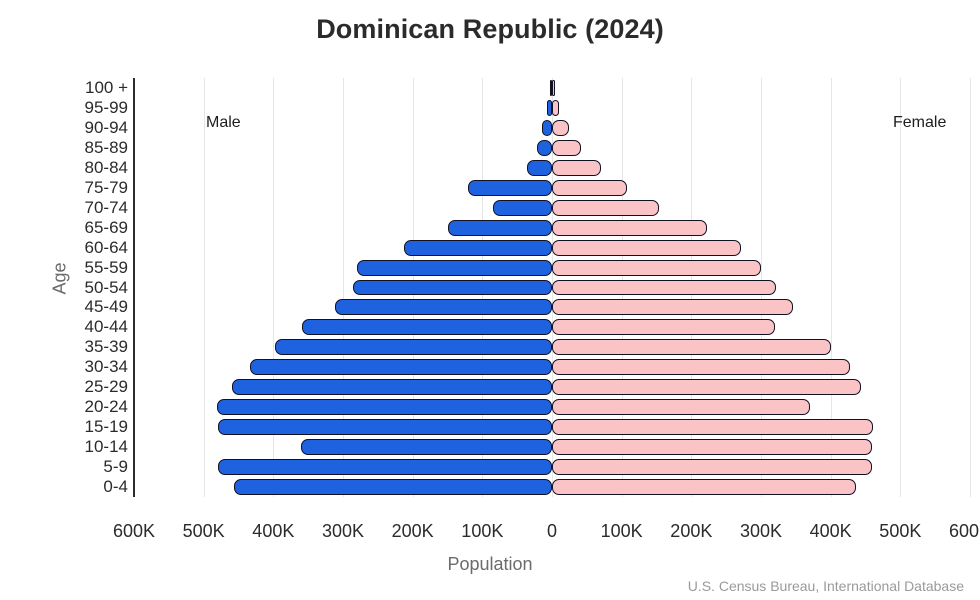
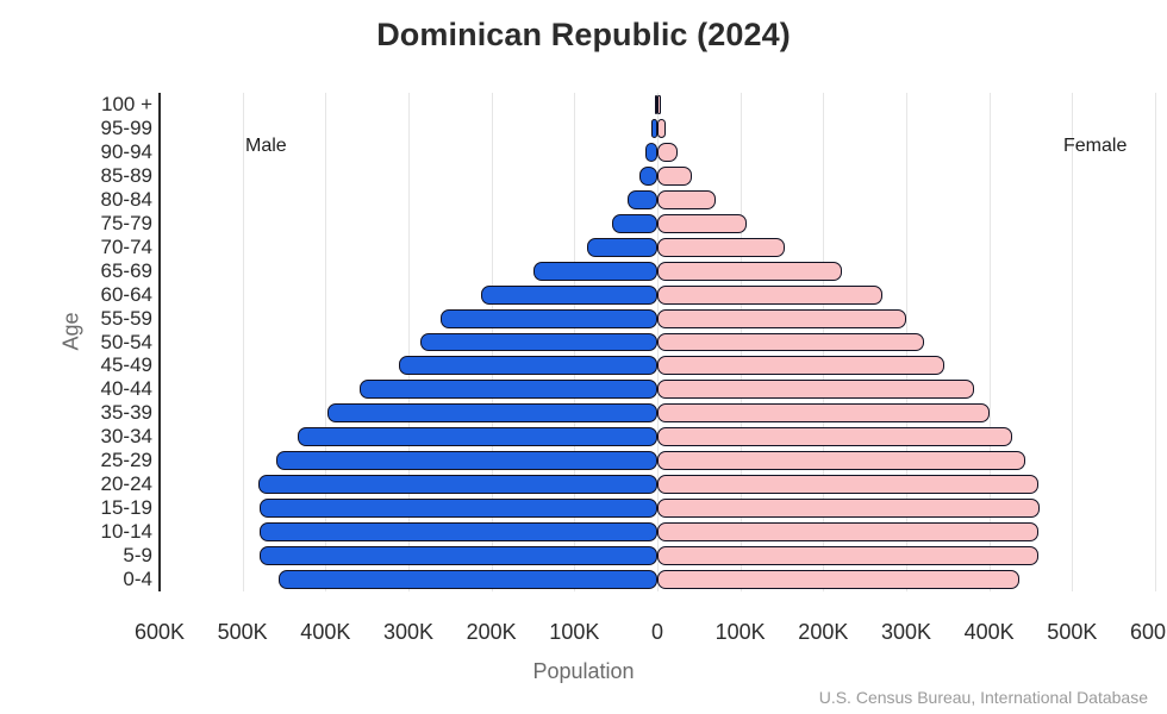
Male/75-79: 120K -> 50K
Male/55-59: 280K -> 260K
Female/40-44: 320K -> 380K
Female/20-24: 370K -> 460K
Male/10-14: 360K -> 480K
